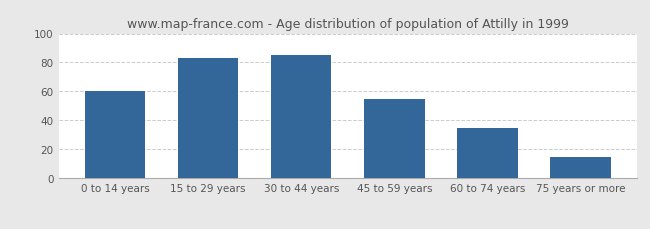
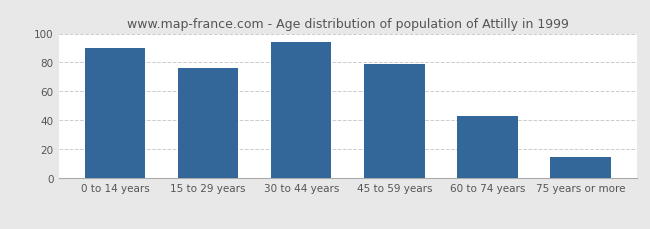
0 to 14 years: 60 -> 90
15 to 29 years: 83 -> 76
30 to 44 years: 85 -> 94
45 to 59 years: 55 -> 79
60 to 74 years: 35 -> 43
